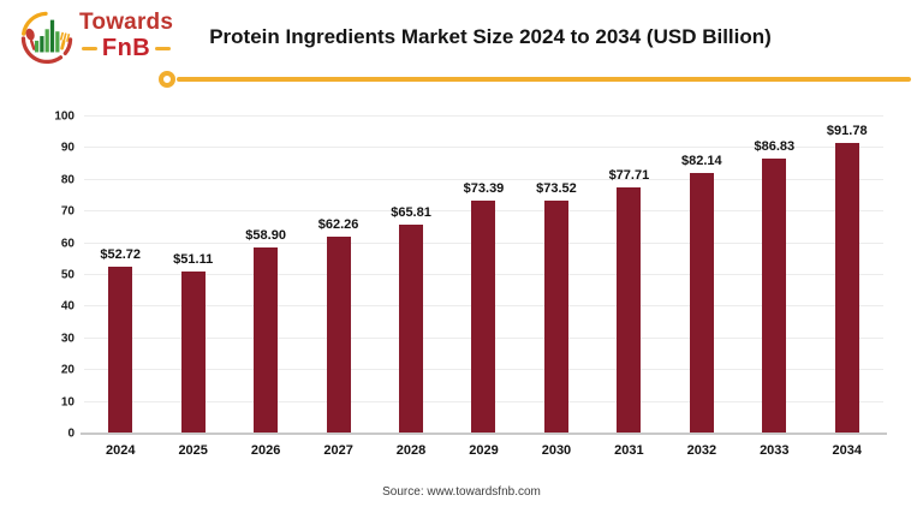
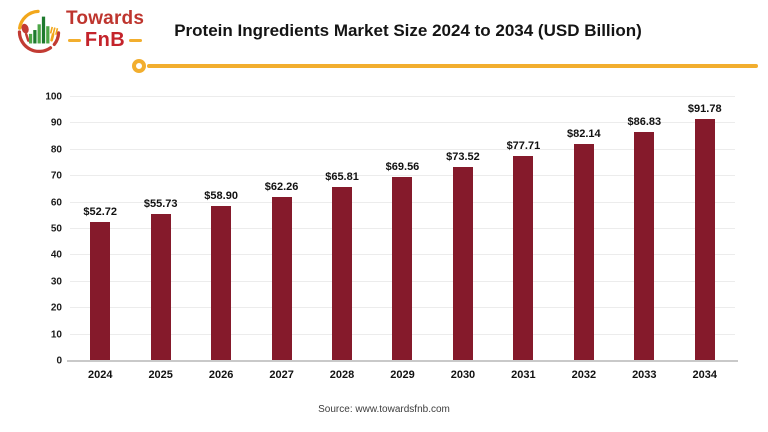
2025: $51.11 -> $55.73
2029: $73.39 -> $69.56
